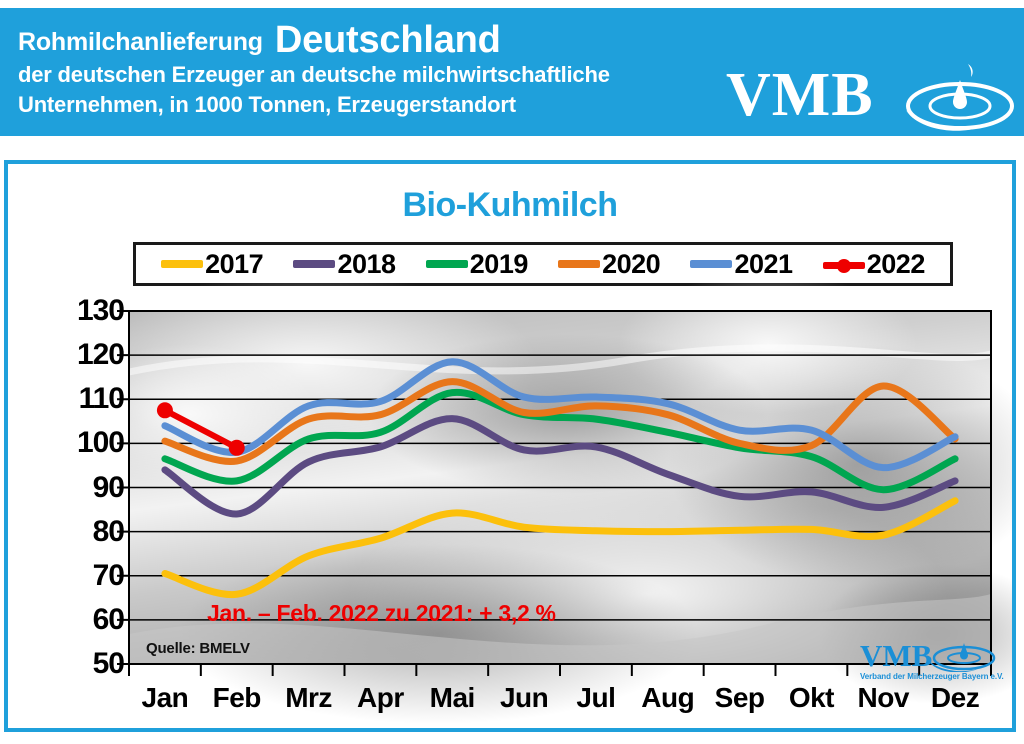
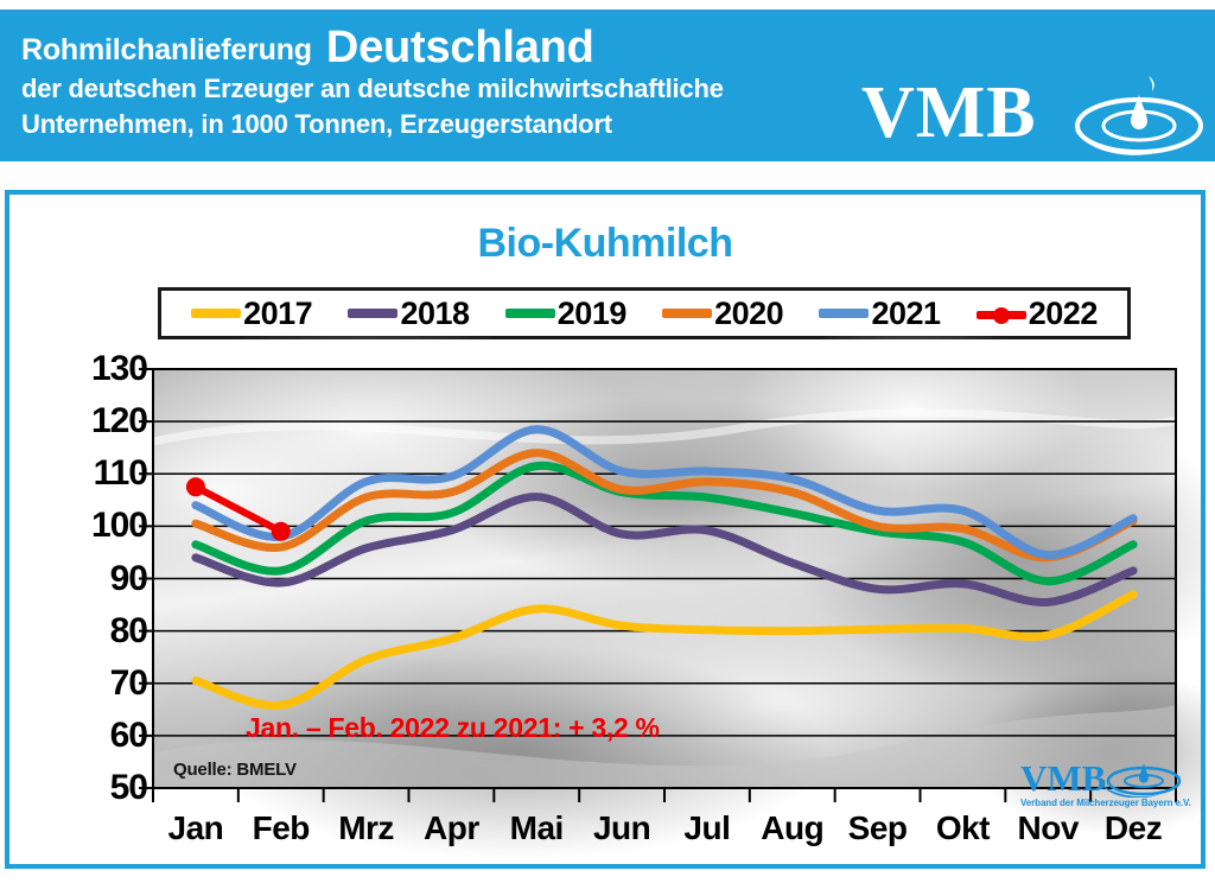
2018/Feb: 84 -> 89
2020/Nov: 113 -> 94
